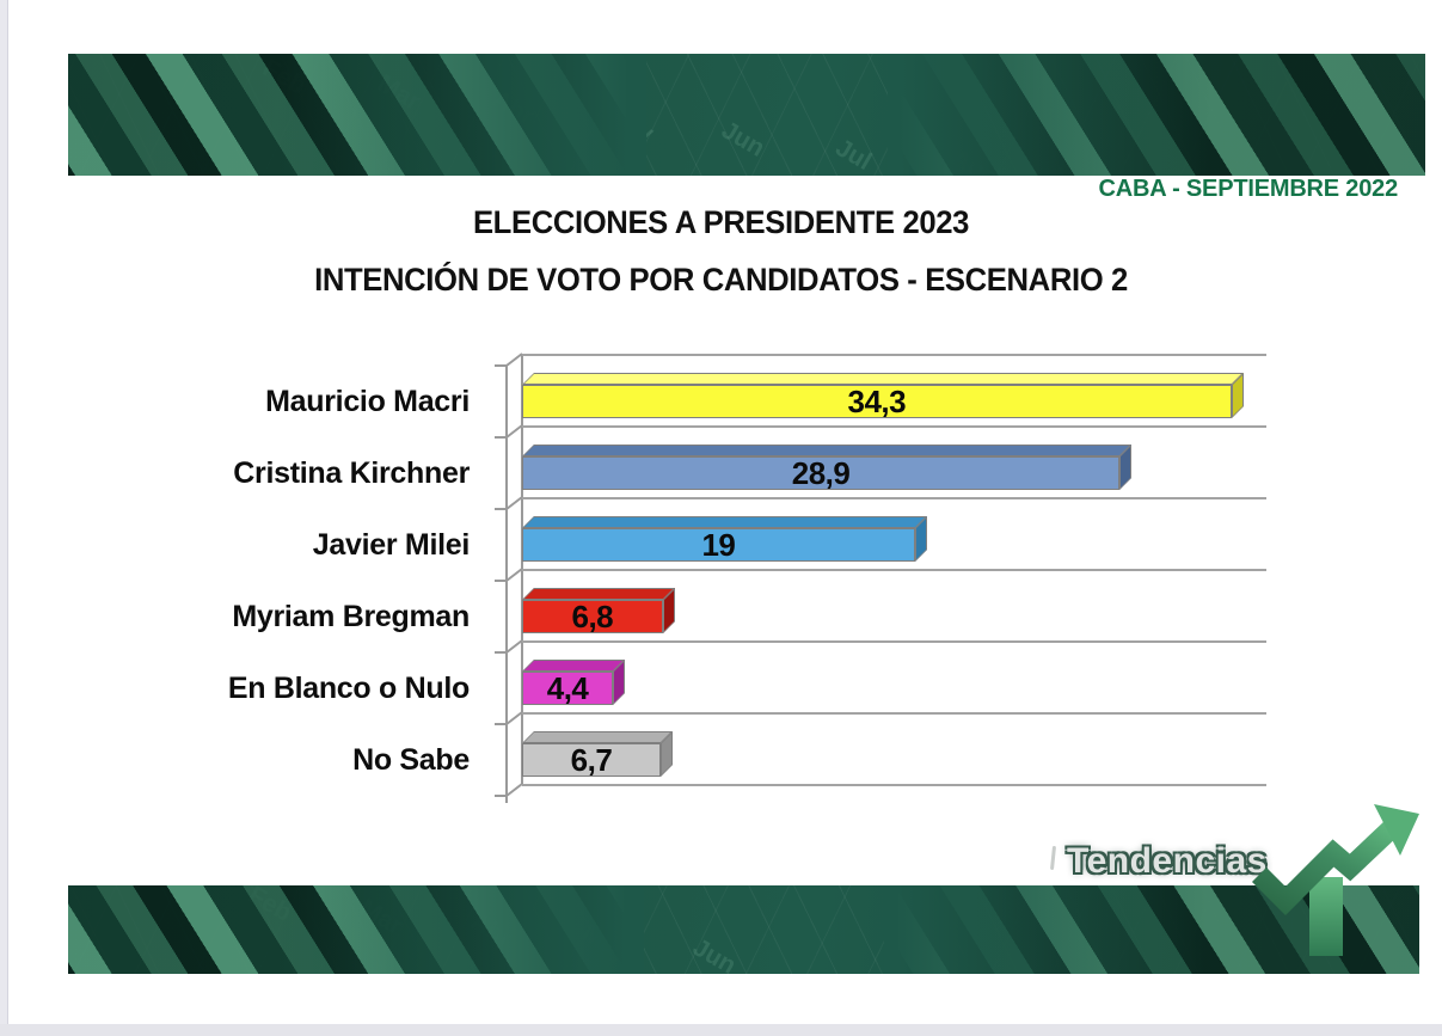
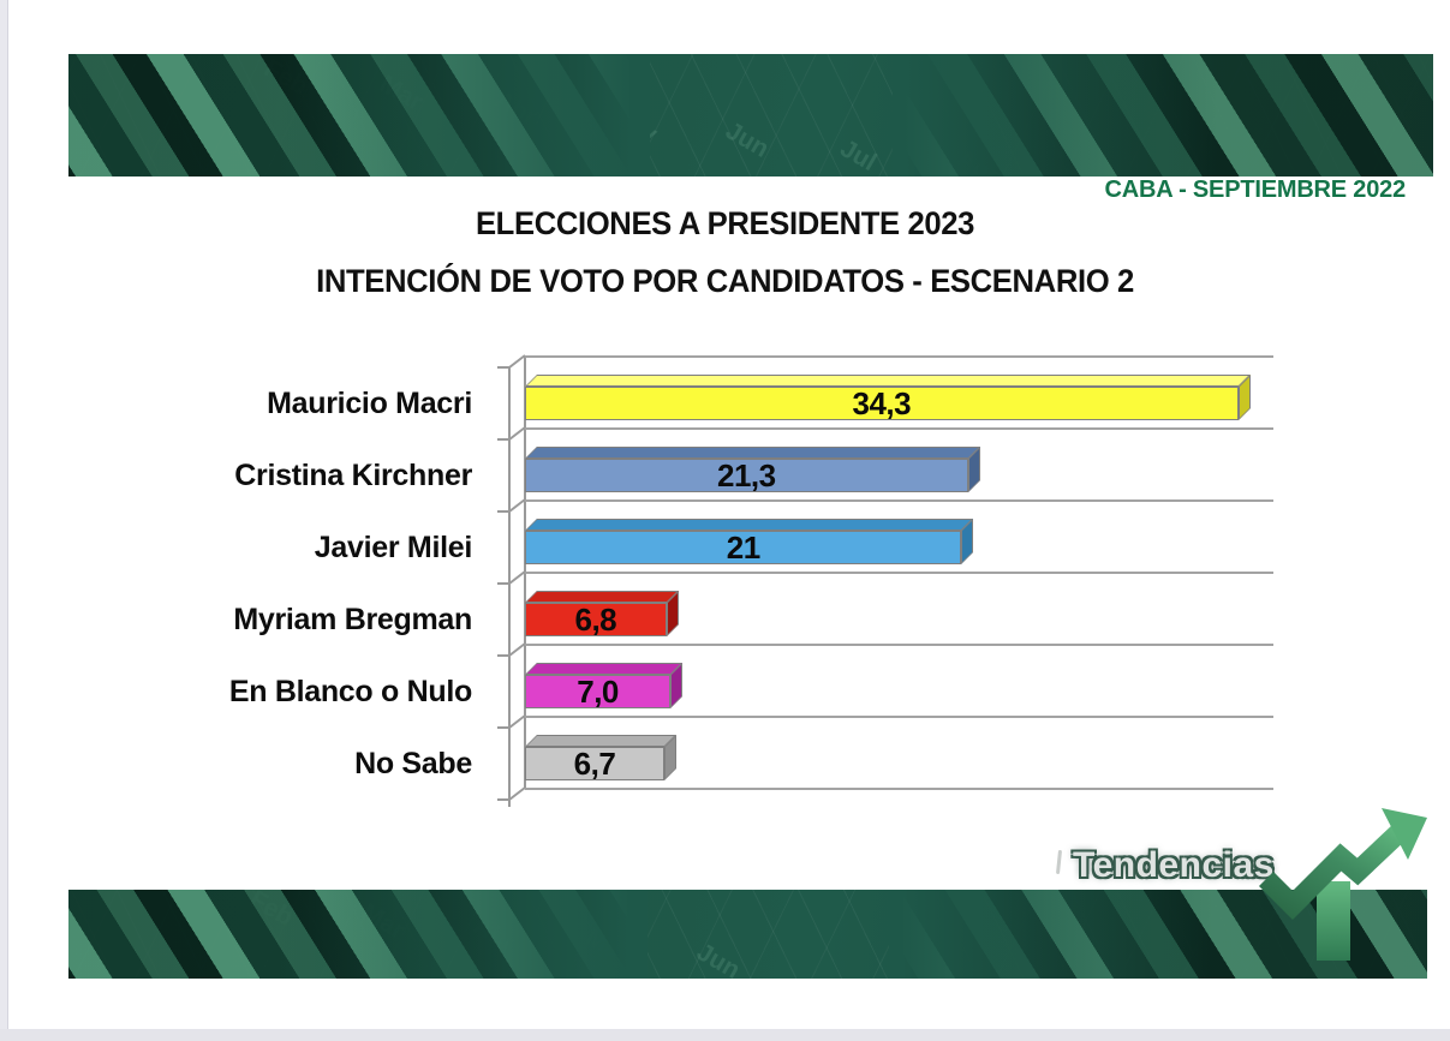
Cristina Kirchner: 28,9 -> 21,3
Javier Milei: 19 -> 21
En Blanco o Nulo: 4,4 -> 7,0
